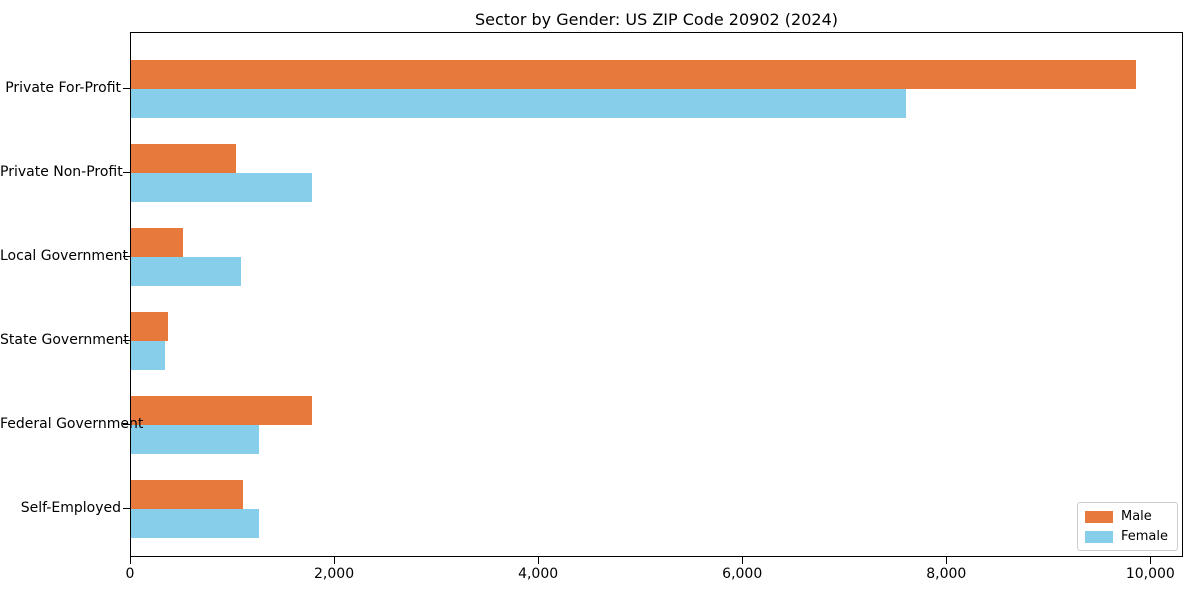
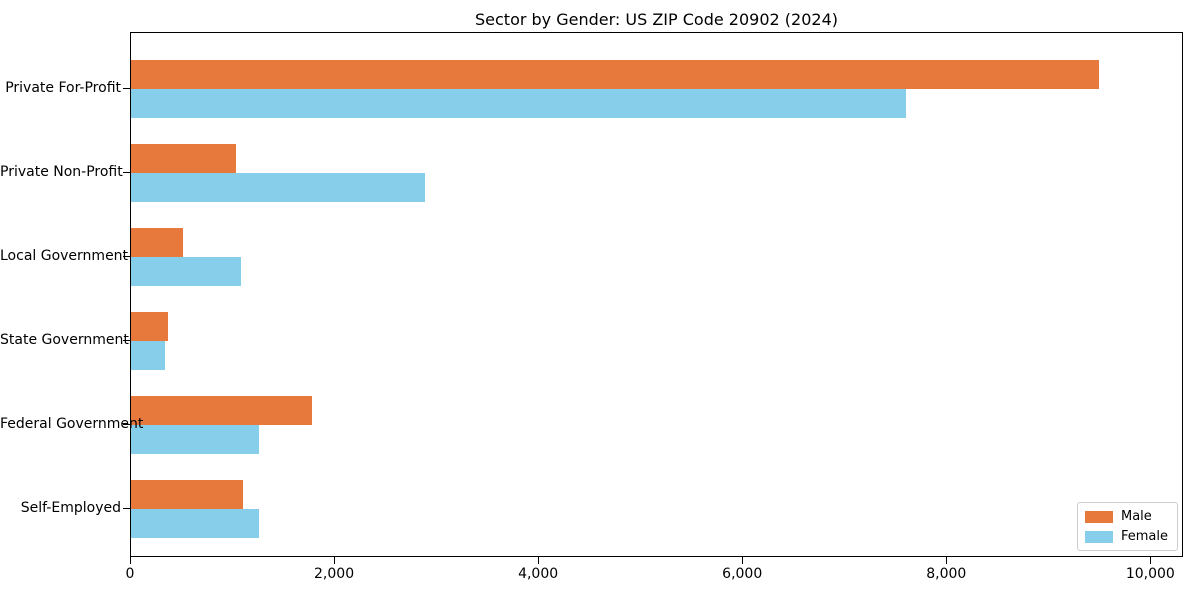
Male/Private For-Profit: 9850 -> 9490
Female/Private Non-Profit: 1770 -> 2880
